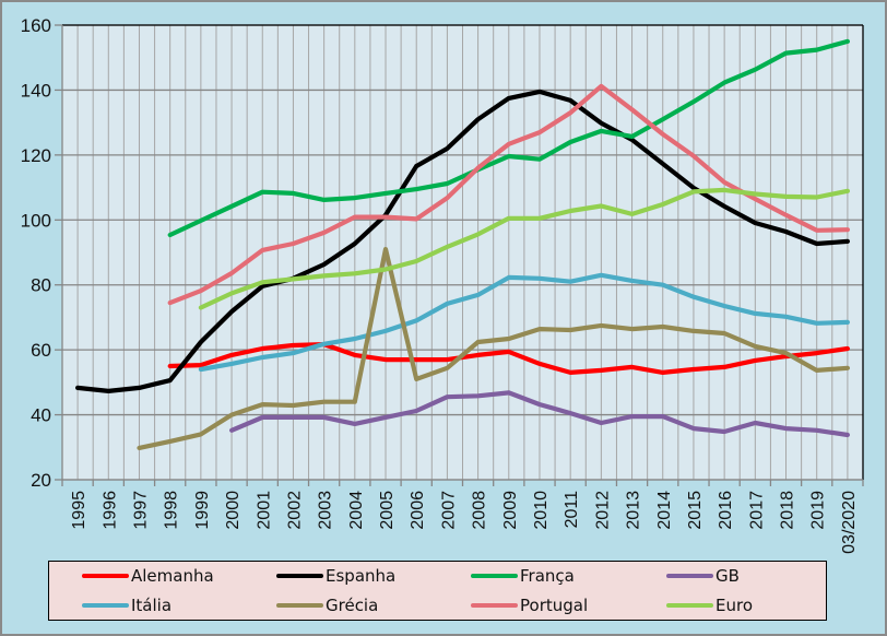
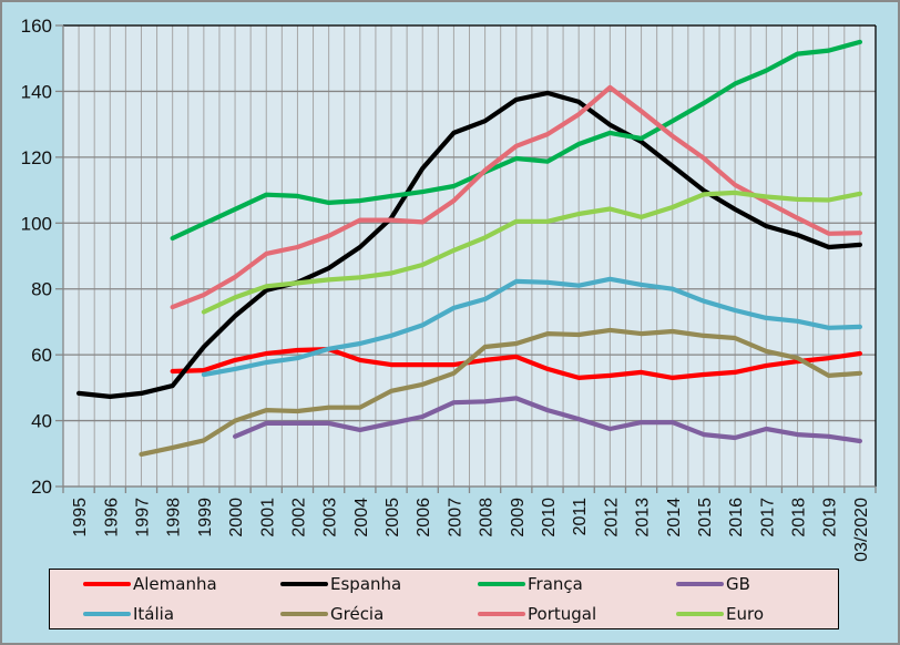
Grécia/2005: 91 -> 49
Espanha/2007: 122 -> 127
